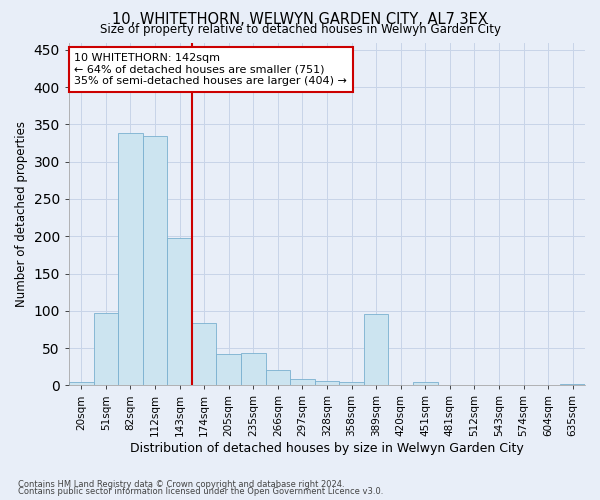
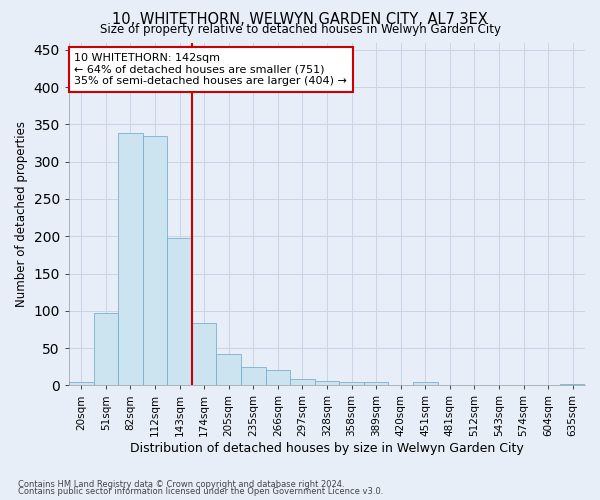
235sqm: 44 -> 25
389sqm: 96 -> 4
